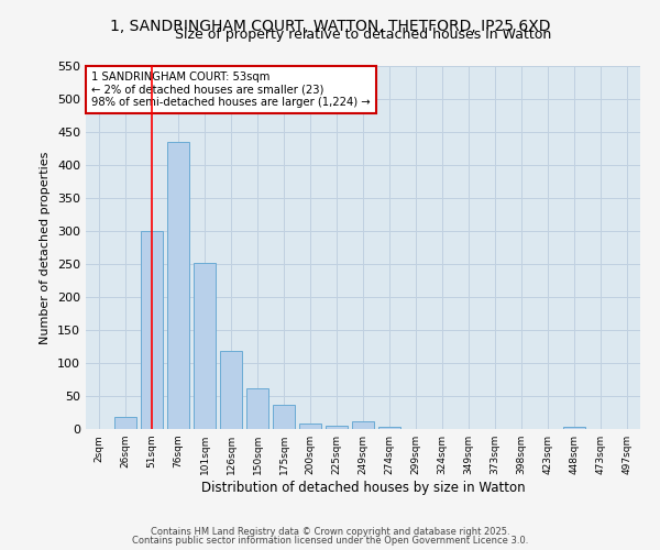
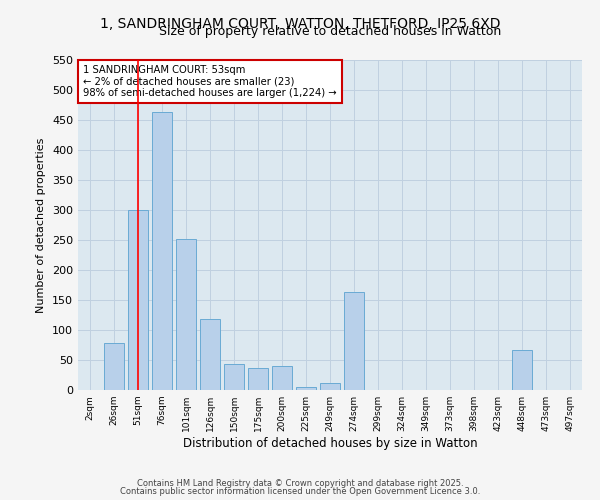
26sqm: 18 -> 78
76sqm: 435 -> 464
150sqm: 62 -> 44
200sqm: 8 -> 40
274sqm: 4 -> 164
448sqm: 4 -> 66
